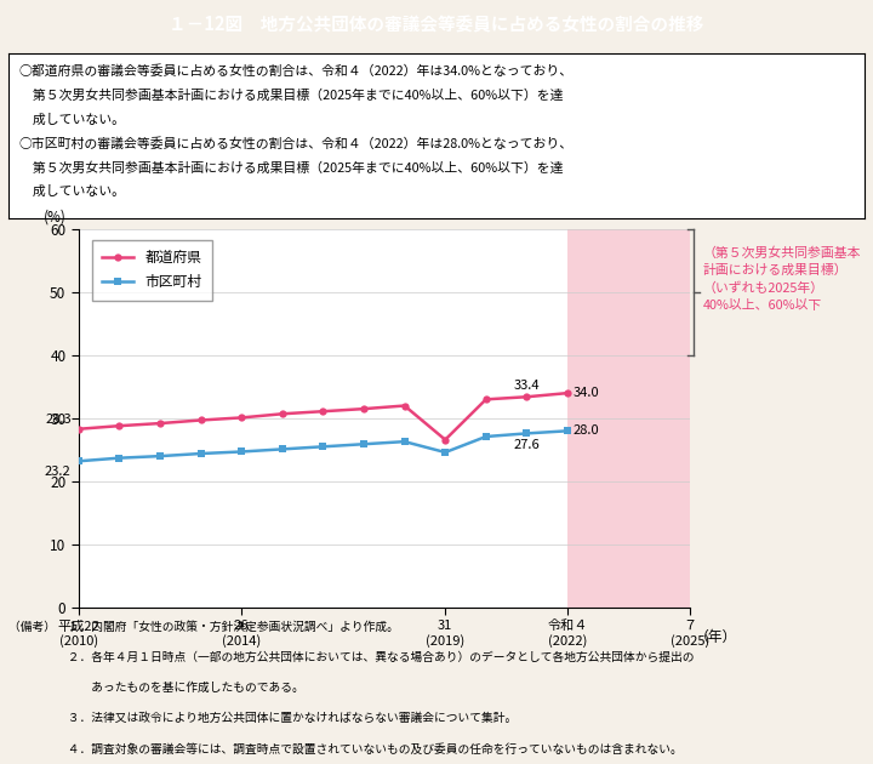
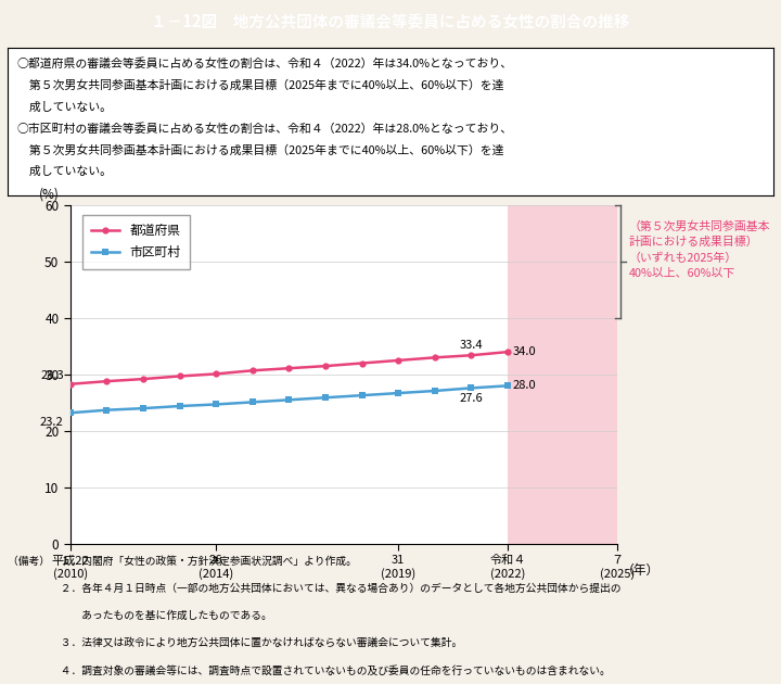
都道府県/31 (2019): 26.6 -> 32.5
市区町村/31 (2019): 24.6 -> 26.7
